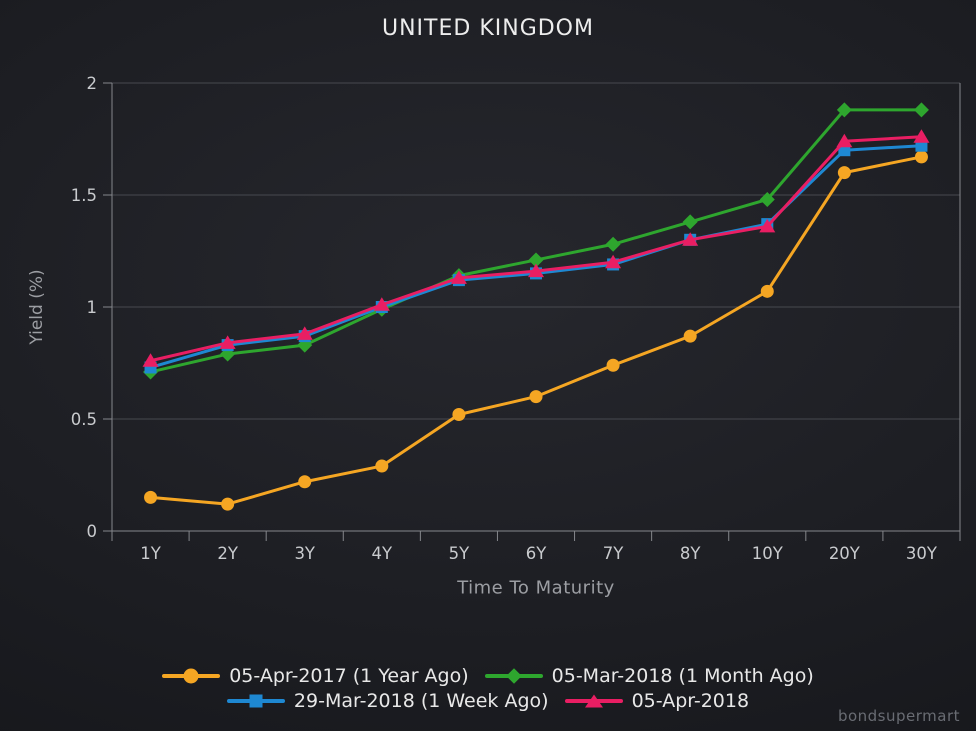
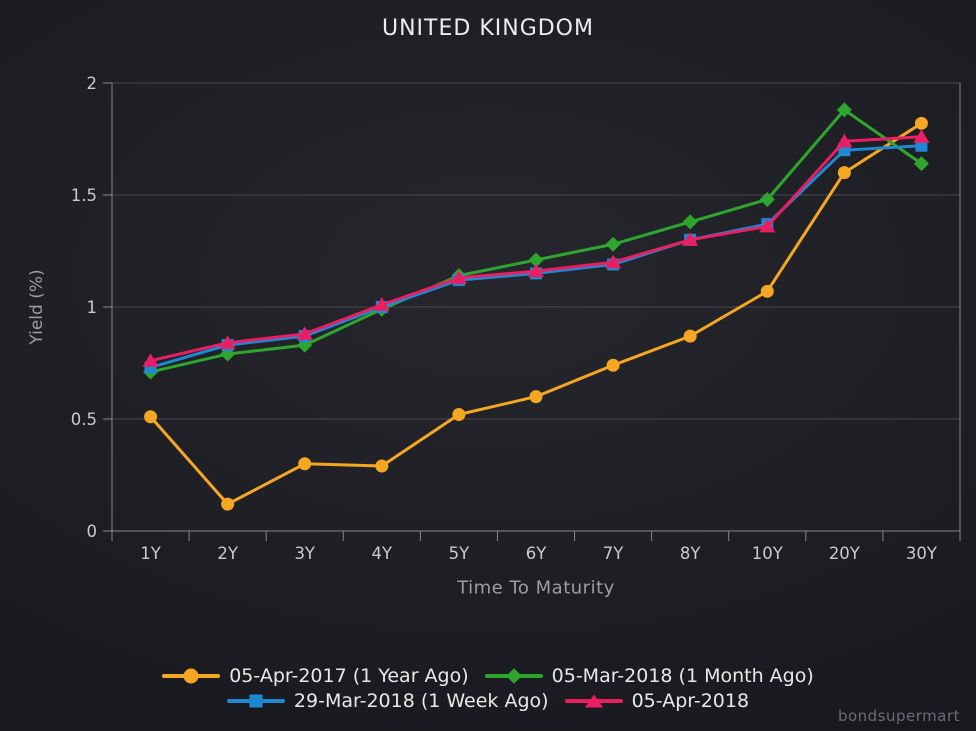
05-Apr-2017 (1 Year Ago)/1Y: 0.15 -> 0.51
05-Apr-2017 (1 Year Ago)/3Y: 0.22 -> 0.30
05-Apr-2017 (1 Year Ago)/30Y: 1.67 -> 1.82
05-Mar-2018 (1 Month Ago)/30Y: 1.88 -> 1.64
